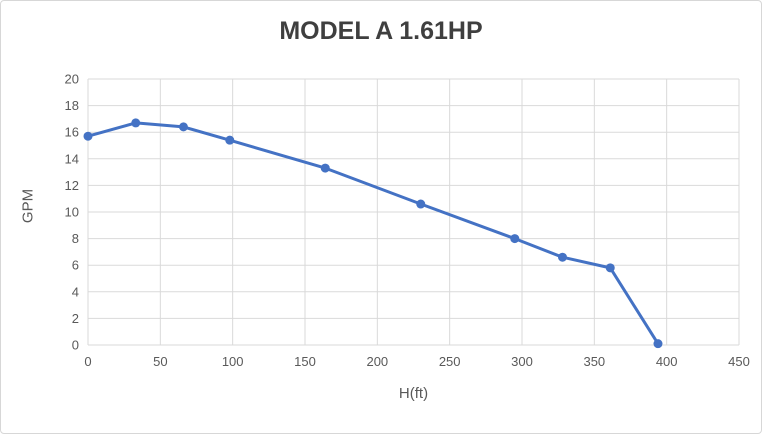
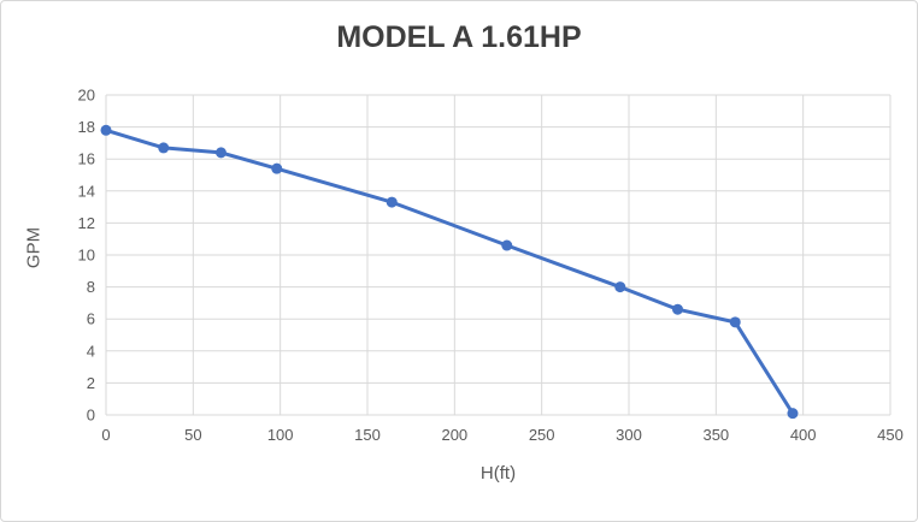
0: 15.7 -> 17.8
